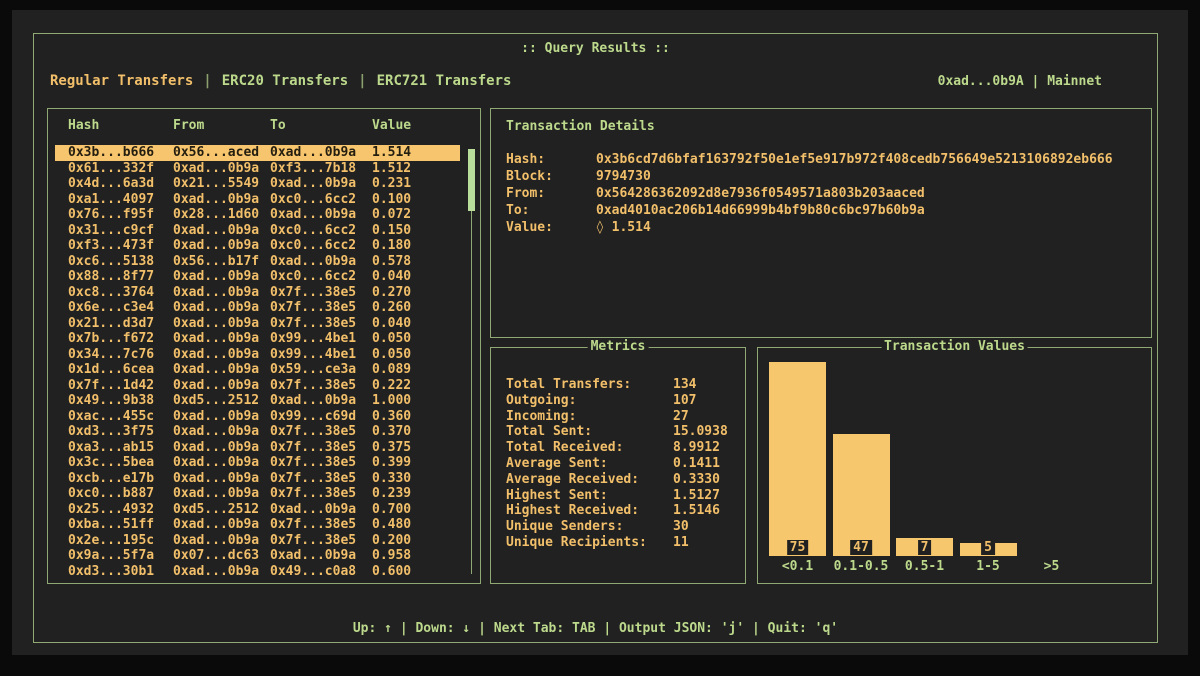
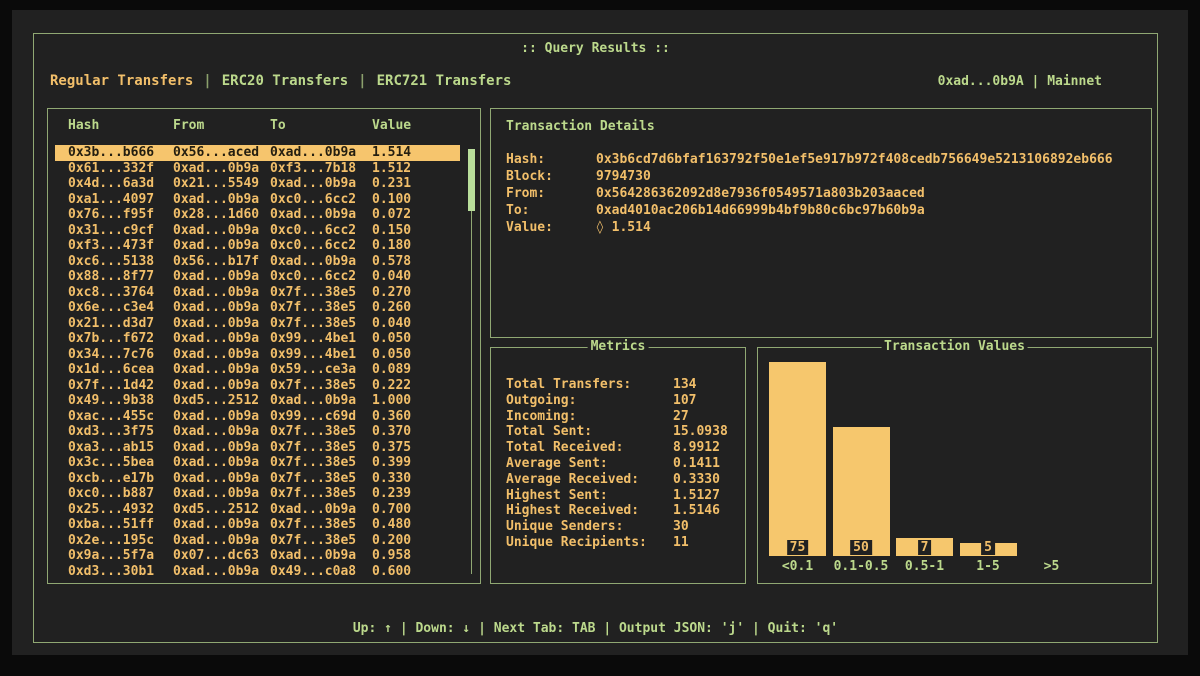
0.1-0.5: 47 -> 50
